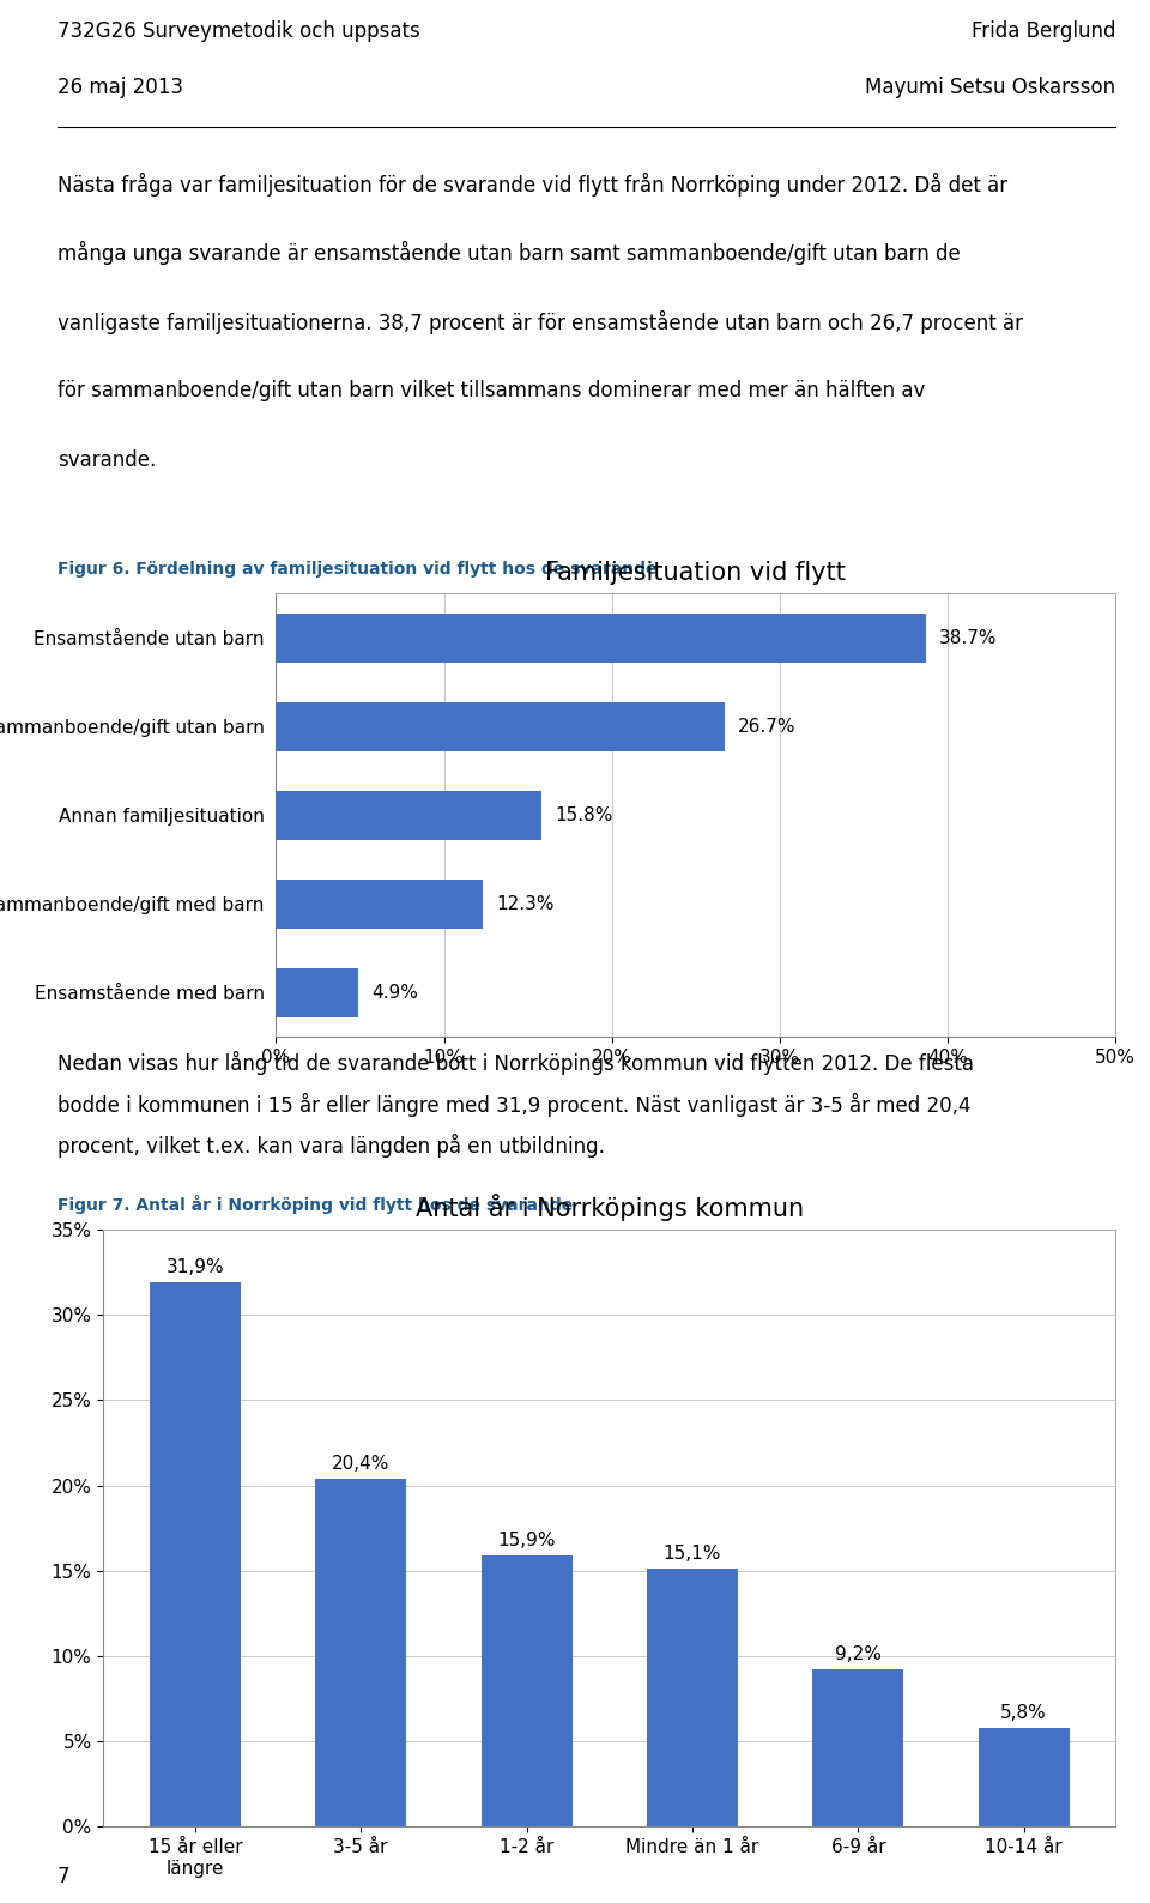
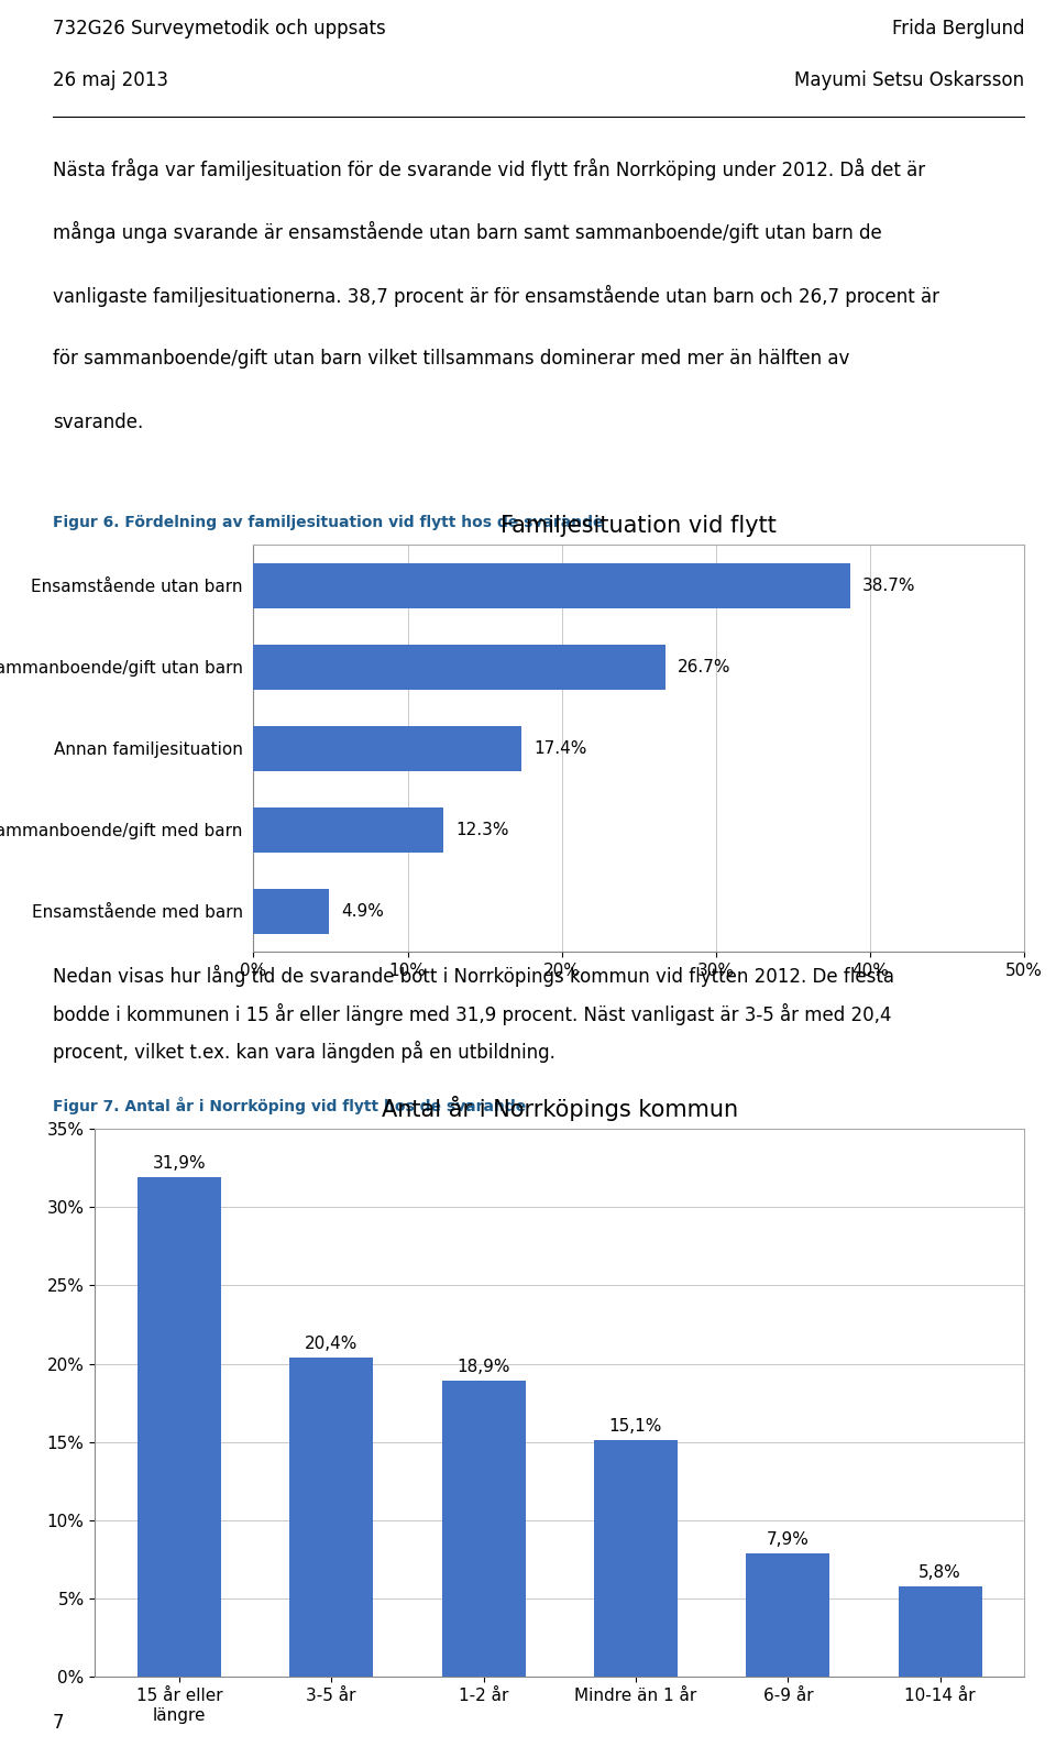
Annan familjesituation: 15.8% -> 17.4%
1-2 år: 15,9% -> 18,9%
6-9 år: 9,2% -> 7,9%
